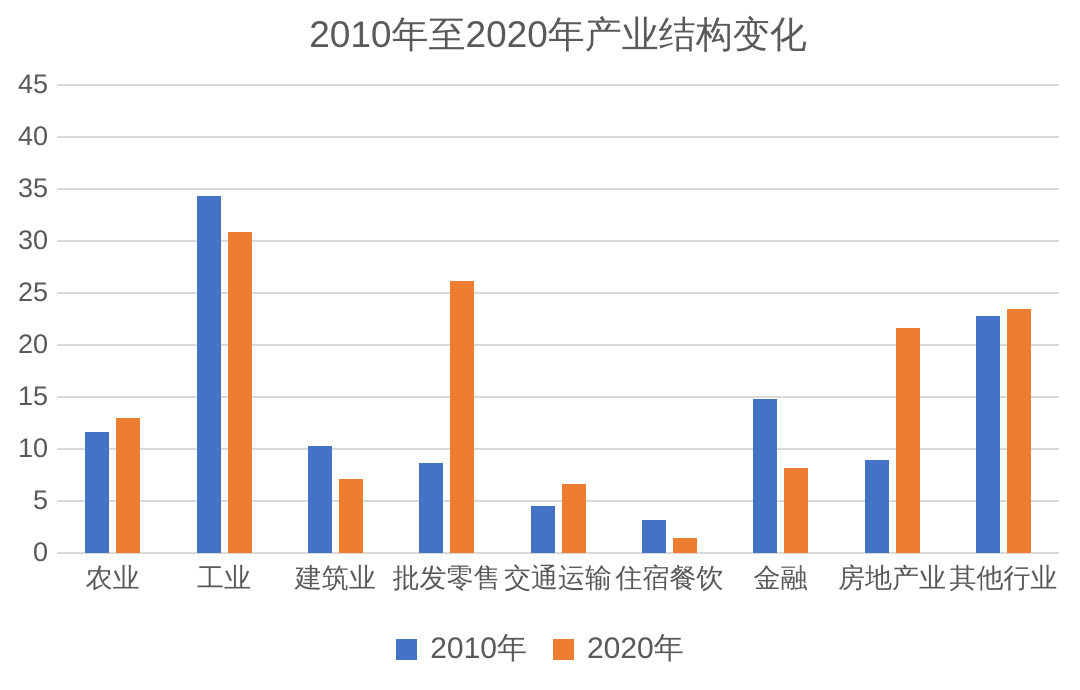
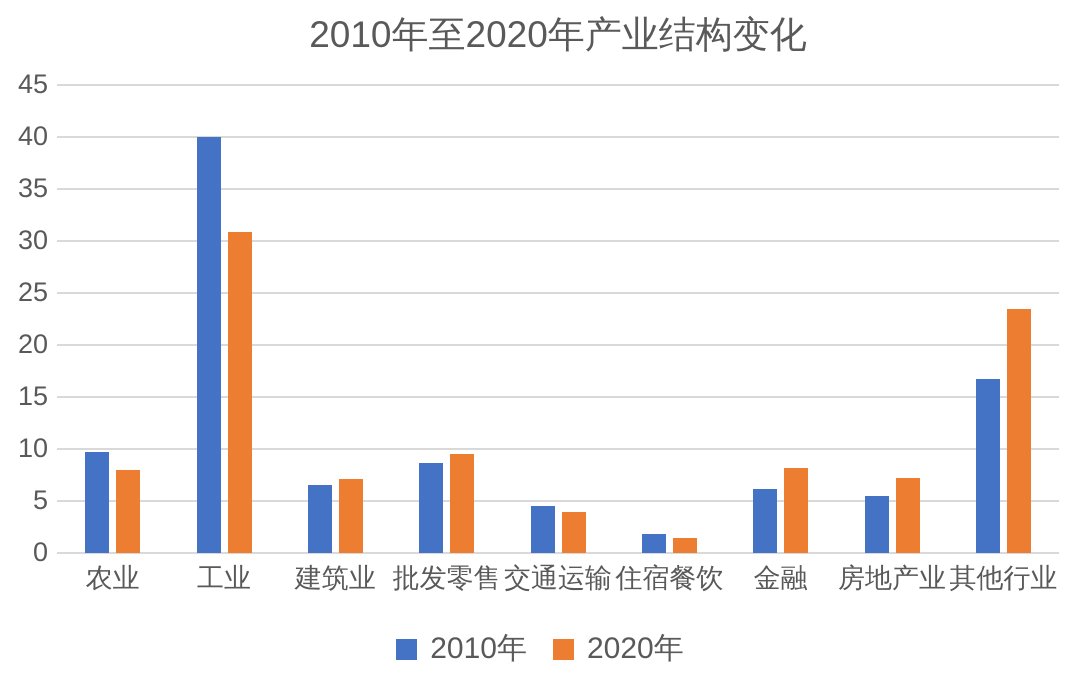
2010年/农业: 11.6 -> 9.7
2020年/农业: 13.0 -> 8.0
2010年/工业: 34.3 -> 40.0
2010年/建筑业: 10.3 -> 6.5
2020年/批发零售: 26.2 -> 9.5
2020年/交通运输: 6.6 -> 3.9
2010年/住宿餐饮: 3.2 -> 1.8
2010年/金融: 14.8 -> 6.2
2010年/房地产业: 8.9 -> 5.5
2020年/房地产业: 21.6 -> 7.2
2010年/其他行业: 22.8 -> 16.7
